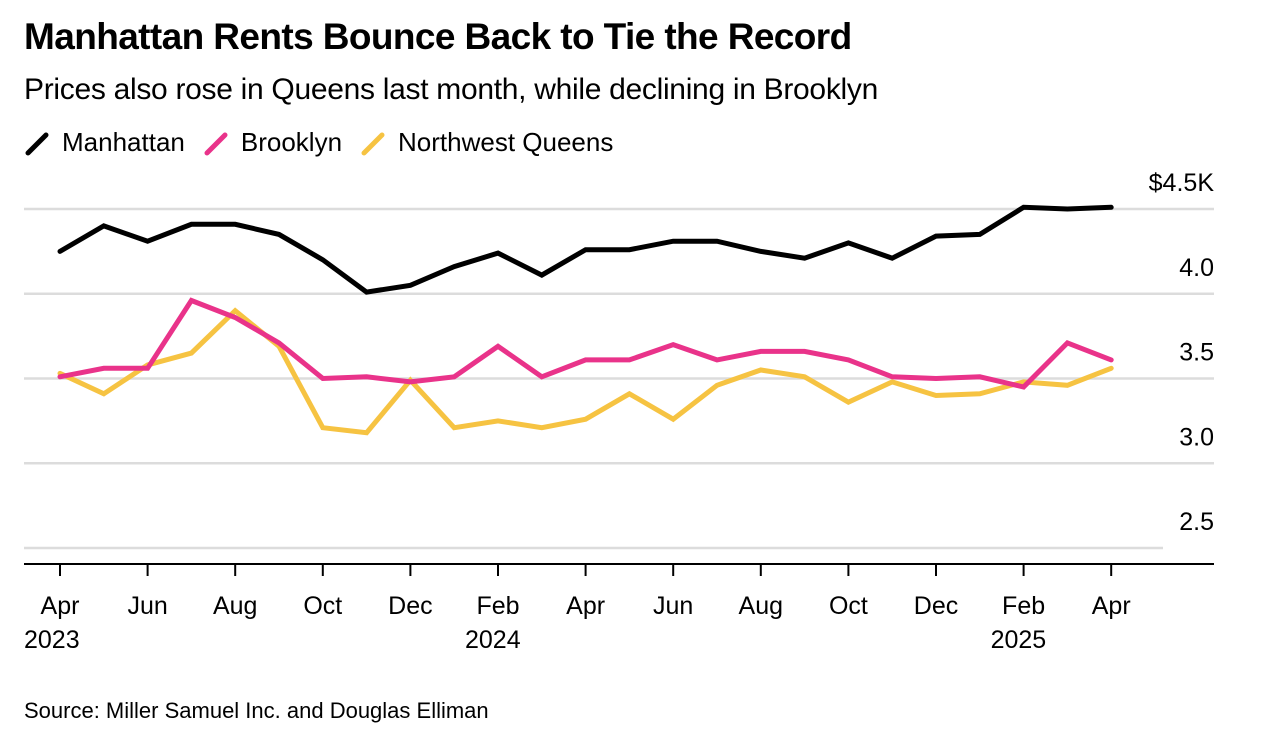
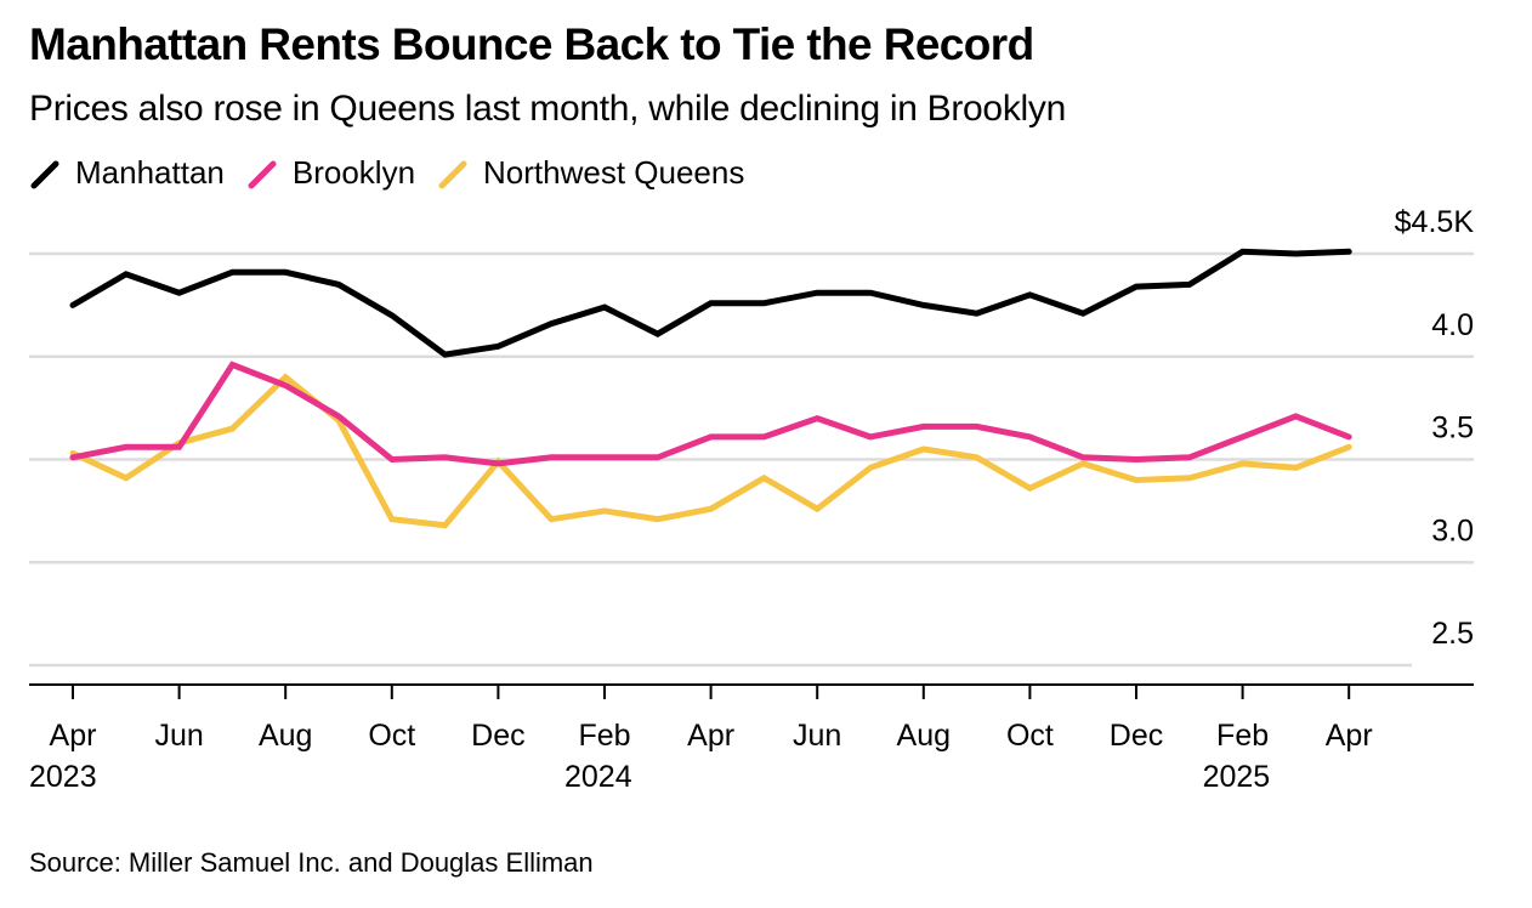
Brooklyn/Feb 2024: $3.69K -> $3.51K
Brooklyn/Feb 2025: $3.45K -> $3.61K
